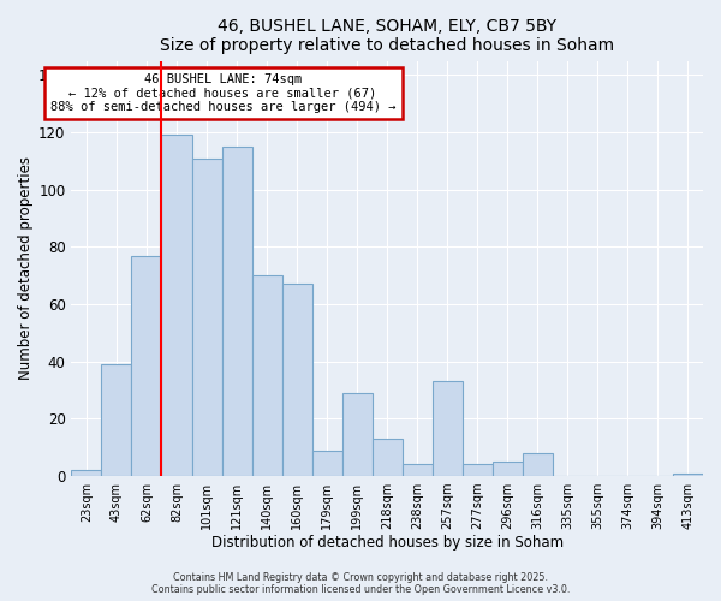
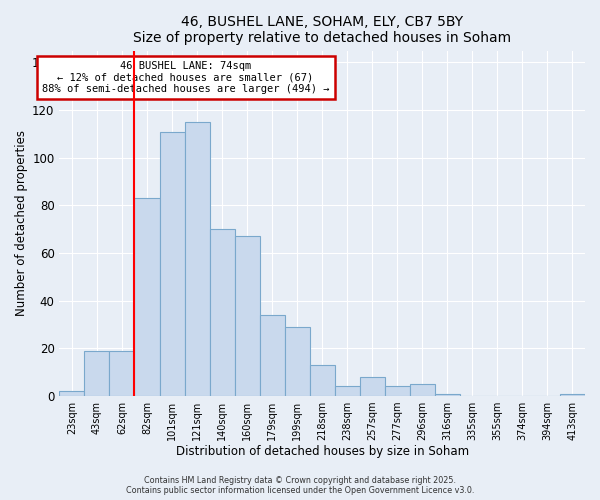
43sqm: 39 -> 19
62sqm: 77 -> 19
82sqm: 119 -> 83
179sqm: 9 -> 34
257sqm: 33 -> 8
316sqm: 8 -> 1
